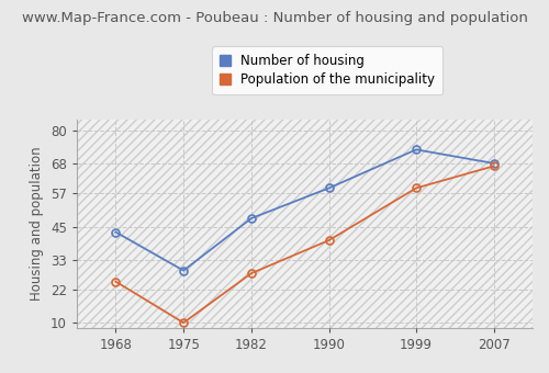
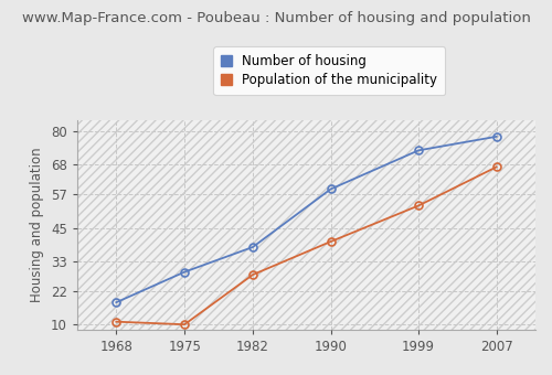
Number of housing/1968: 43 -> 18
Population of the municipality/1968: 25 -> 11
Number of housing/1982: 48 -> 38
Population of the municipality/1999: 59 -> 53
Number of housing/2007: 68 -> 78
